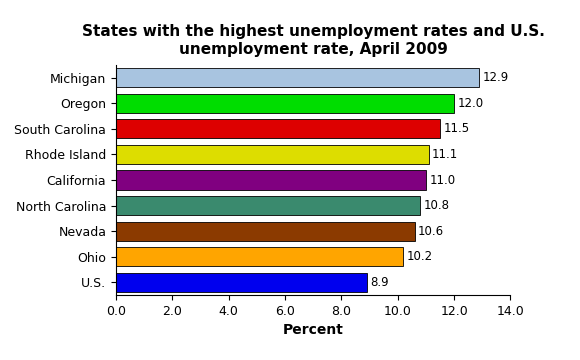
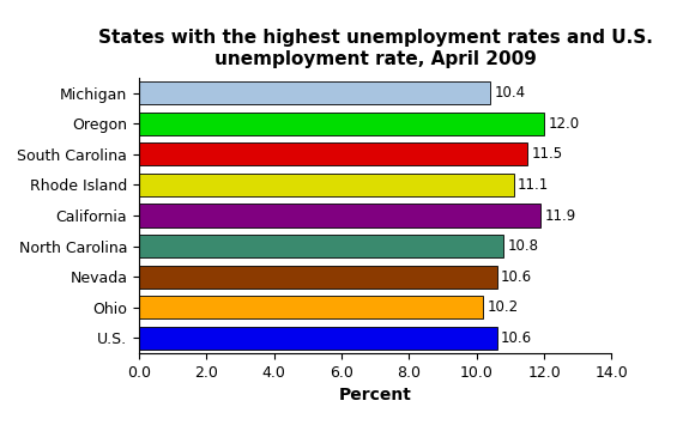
Michigan: 12.9 -> 10.4
California: 11.0 -> 11.9
U.S.: 8.9 -> 10.6
